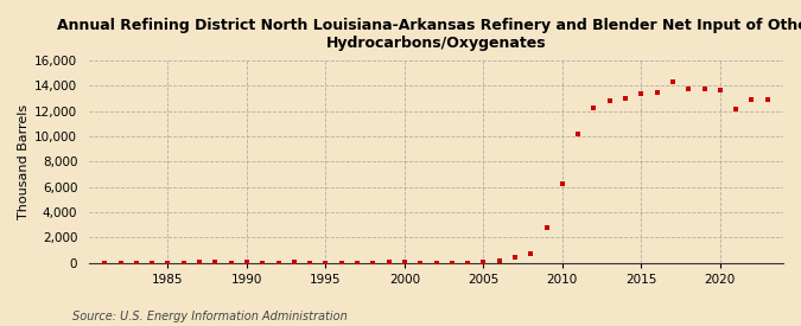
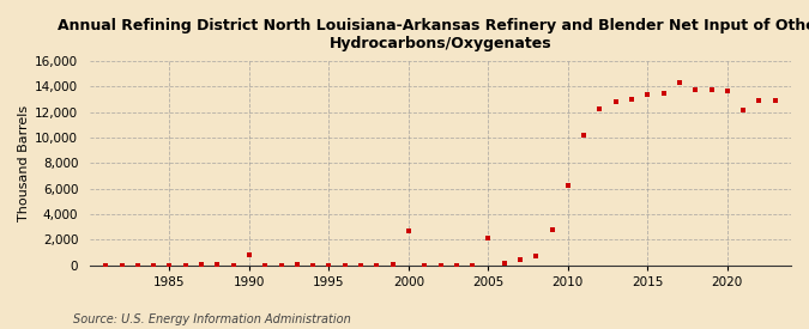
1990: 0 -> 800
2000: 0 -> 2,700
2005: 100 -> 2,100
